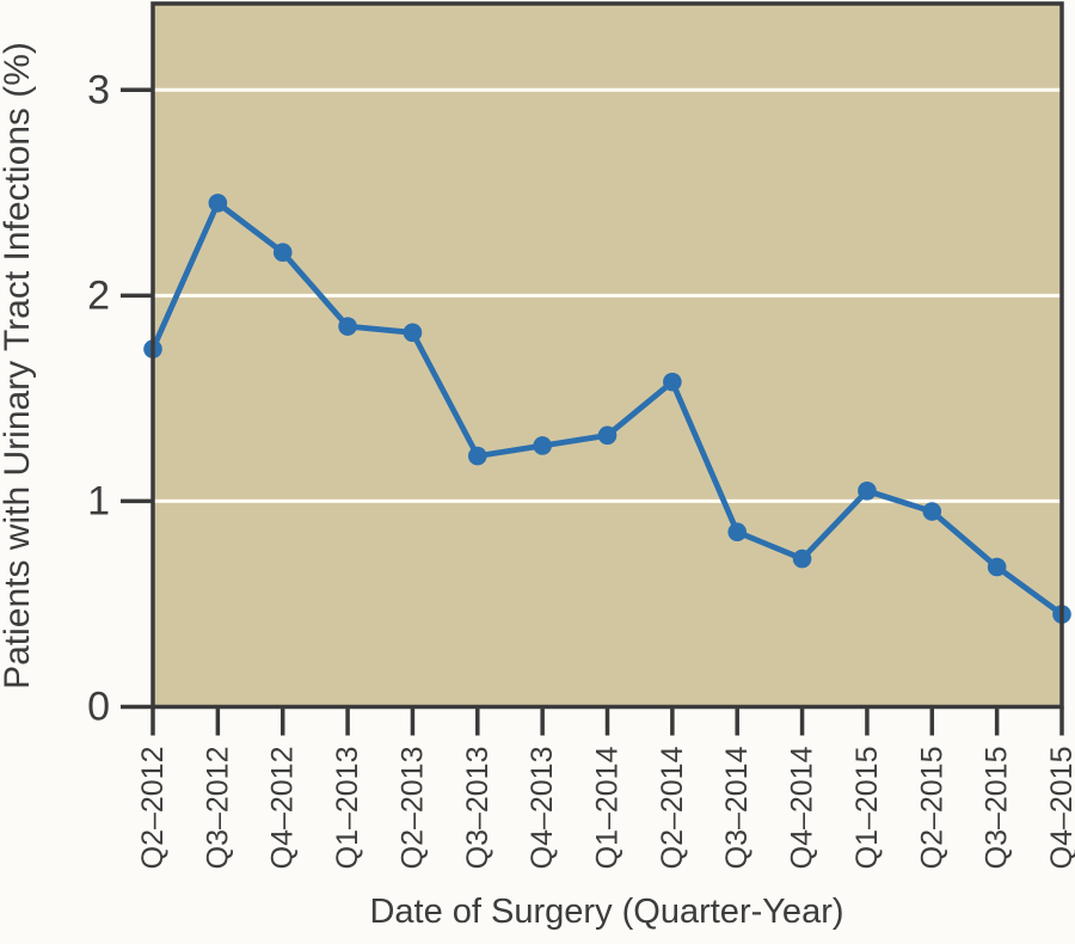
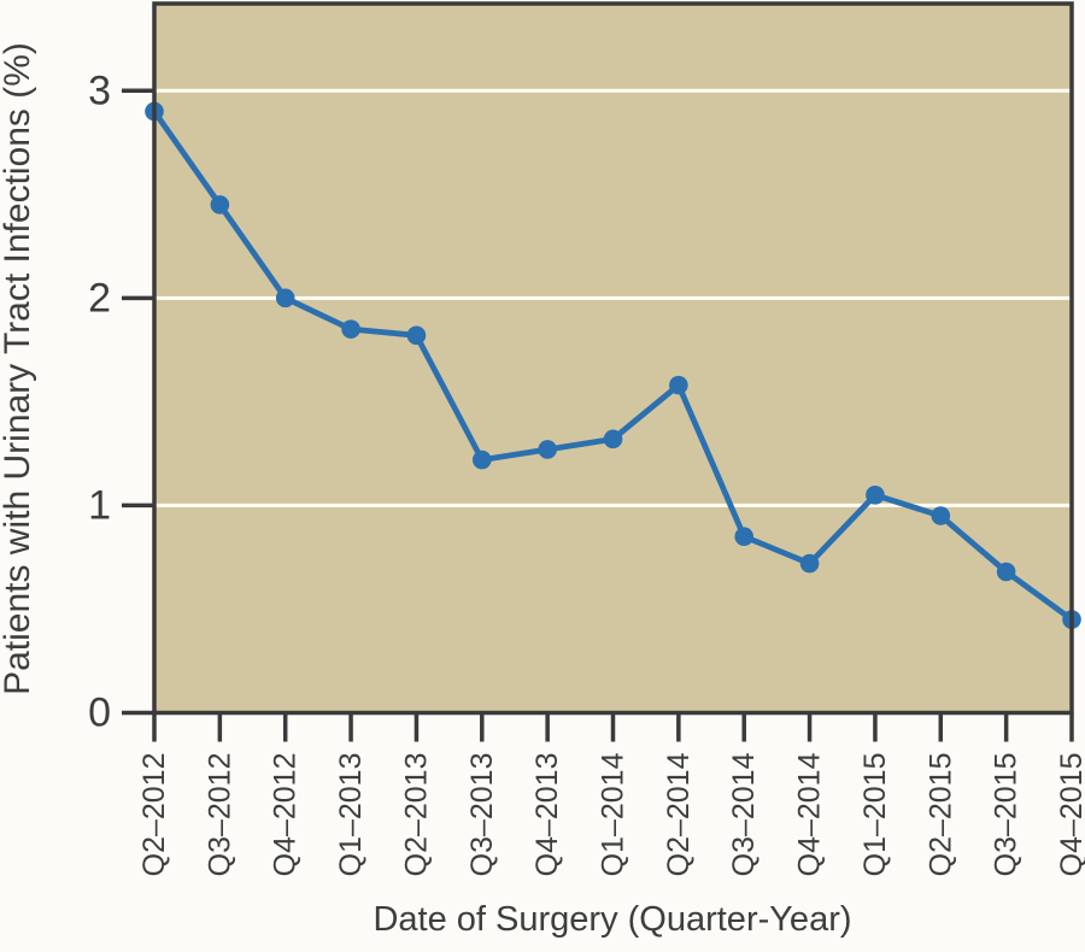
Q2–2012: 1.74 -> 2.90
Q4–2012: 2.21 -> 2.00
